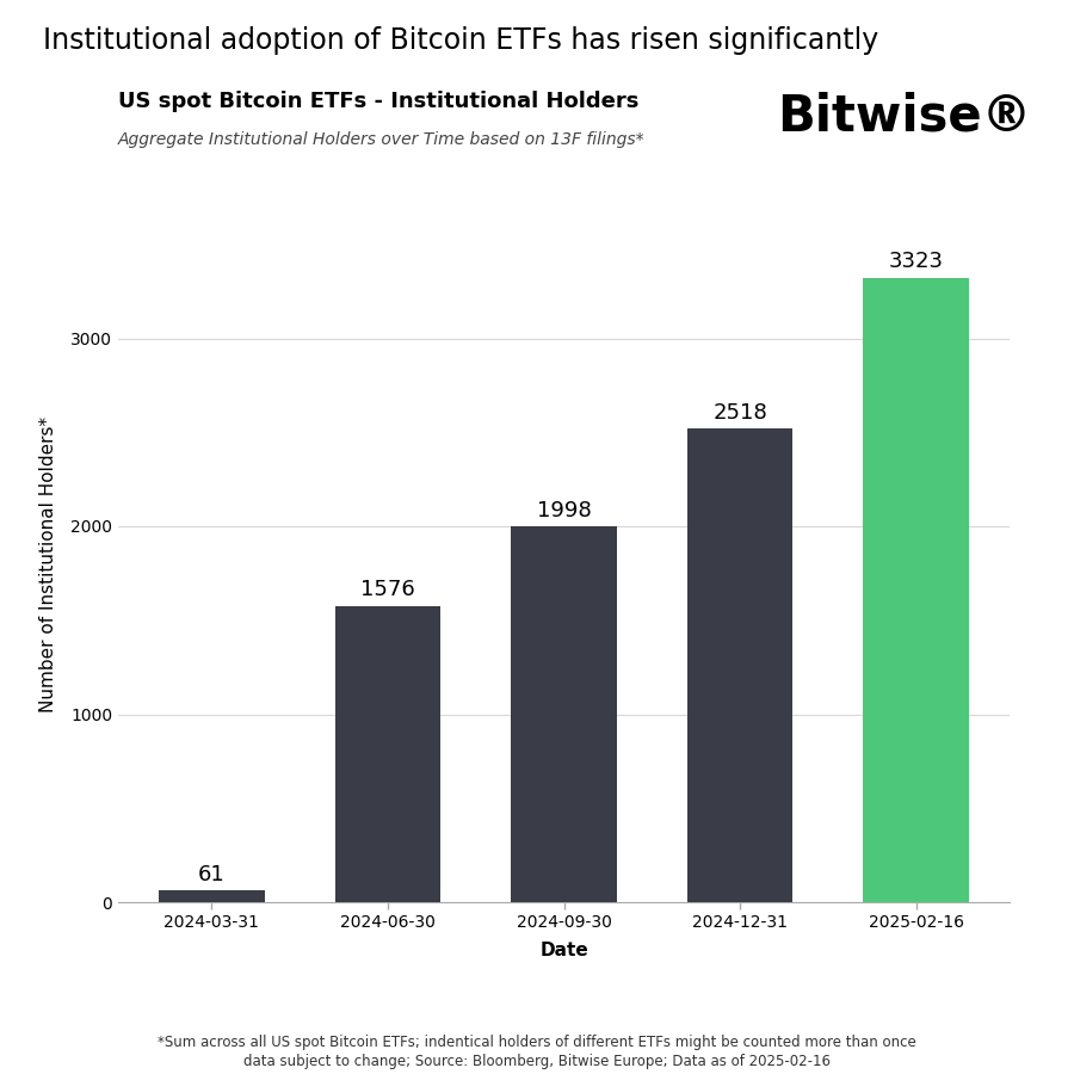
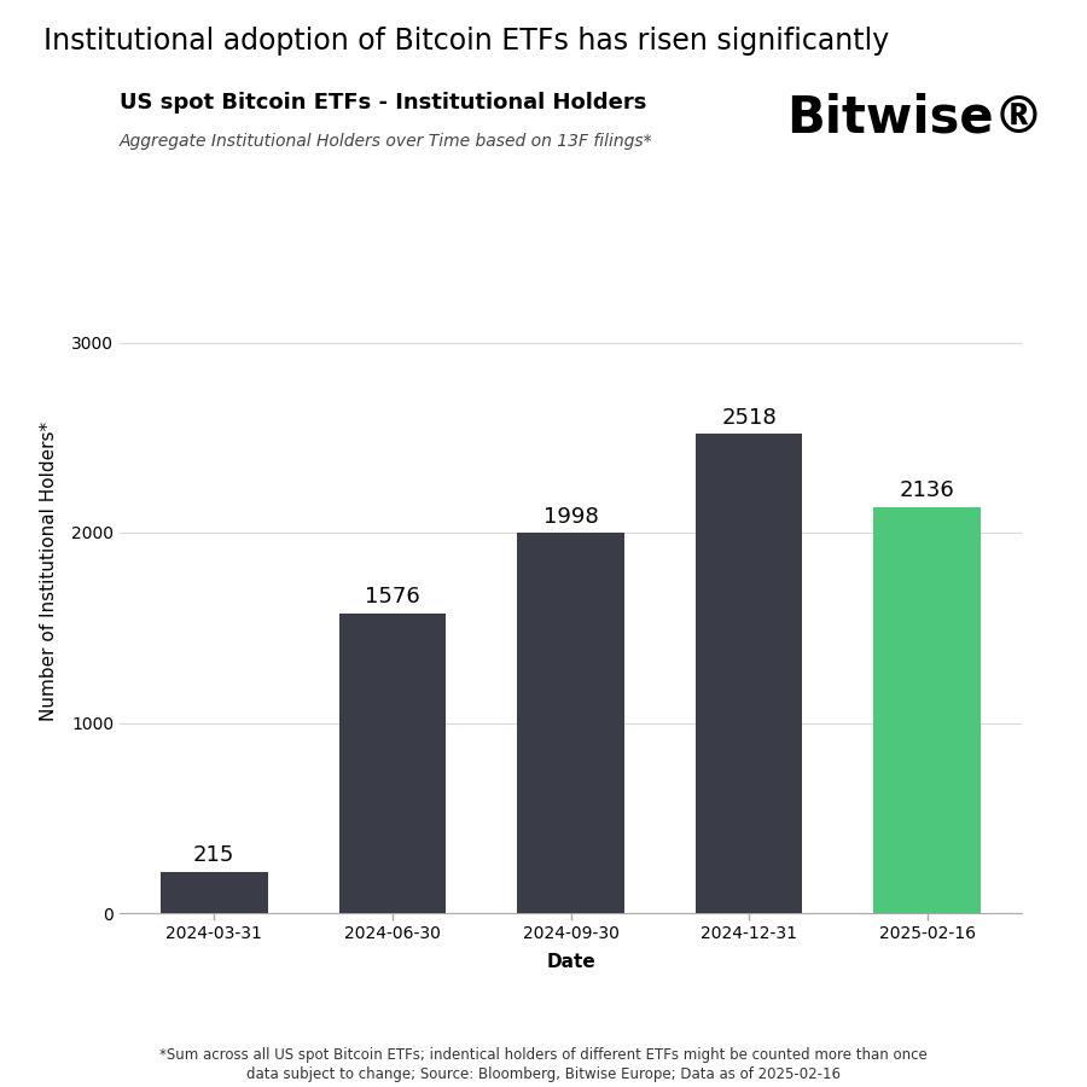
2024-03-31: 61 -> 215
2025-02-16: 3323 -> 2136
